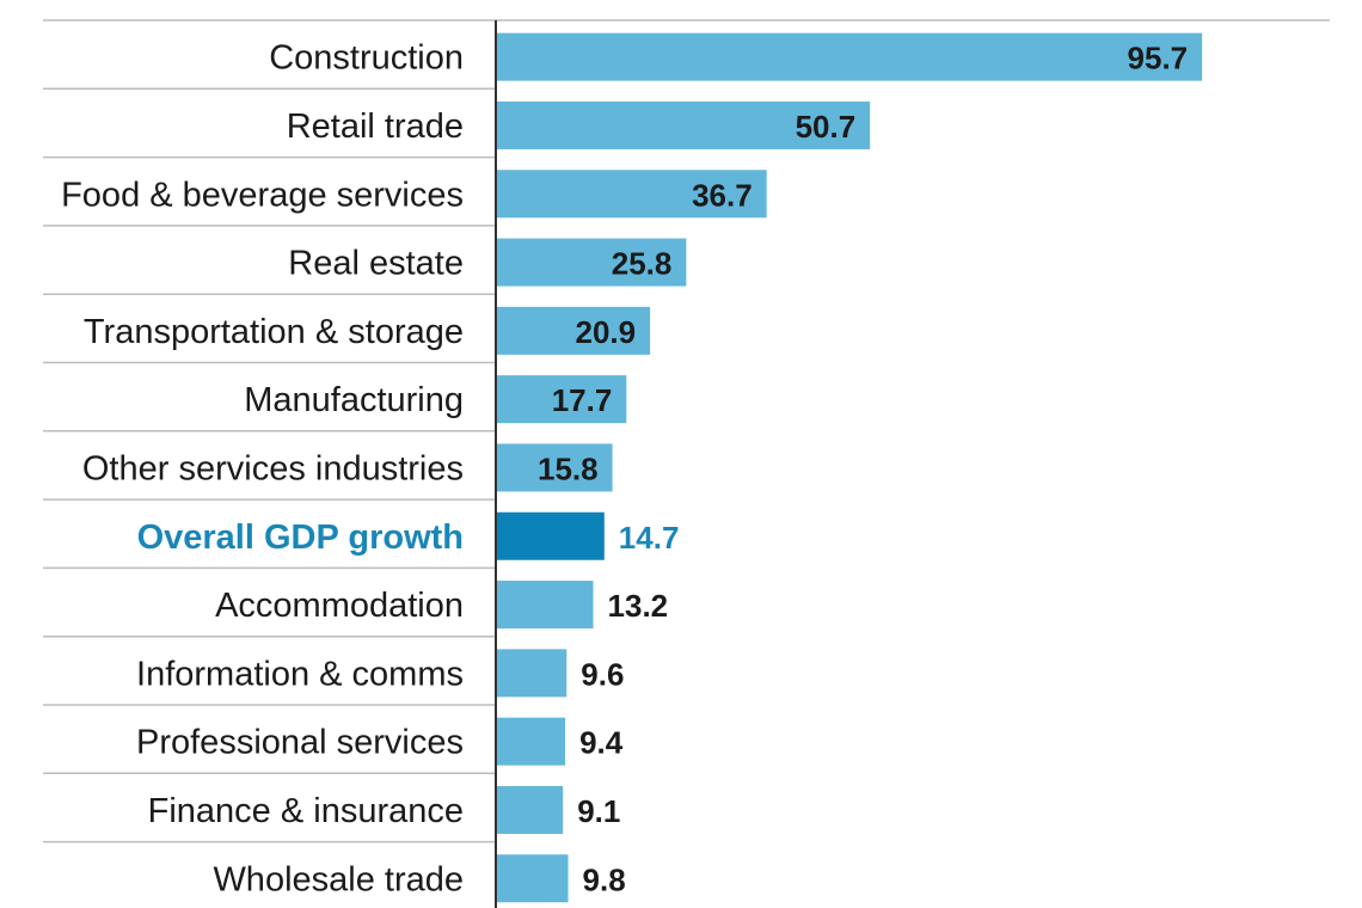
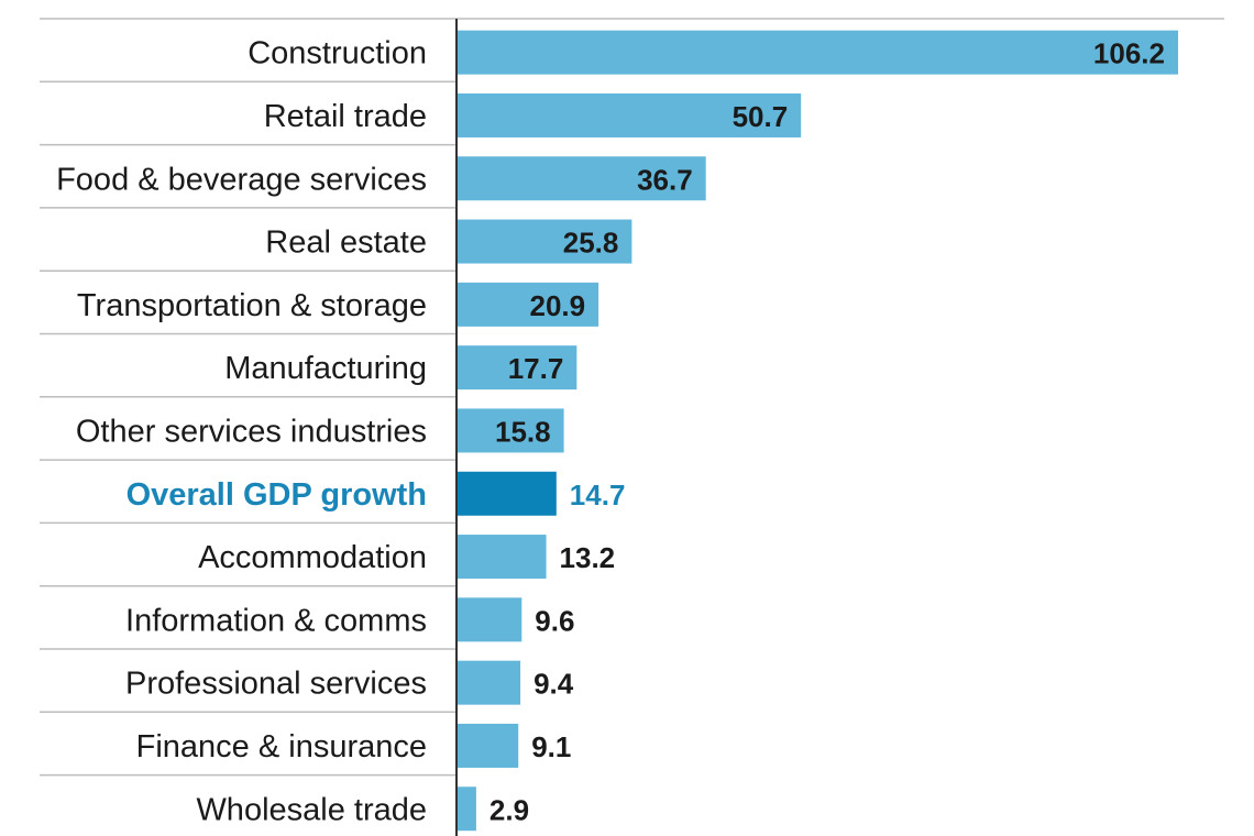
Construction: 95.7 -> 106.2
Wholesale trade: 9.8 -> 2.9
